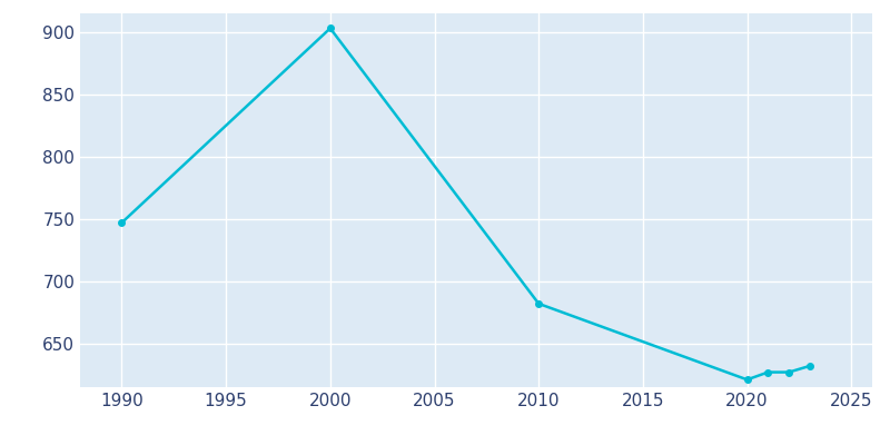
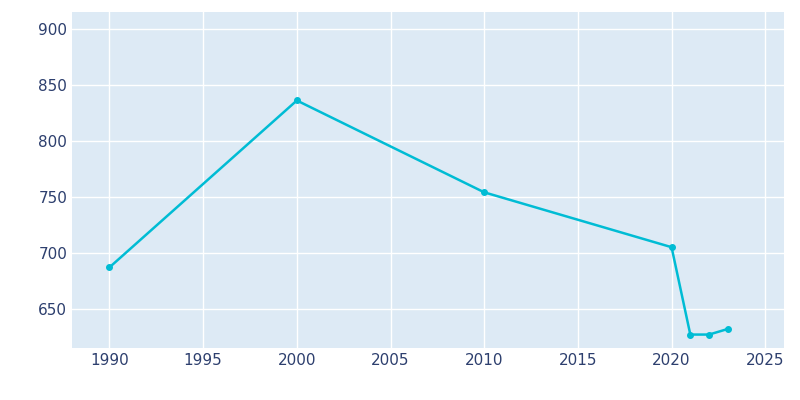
1990: 747 -> 687
2000: 903 -> 836
2010: 682 -> 754
2020: 621 -> 705
